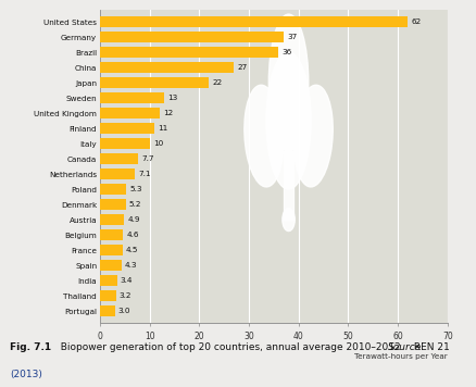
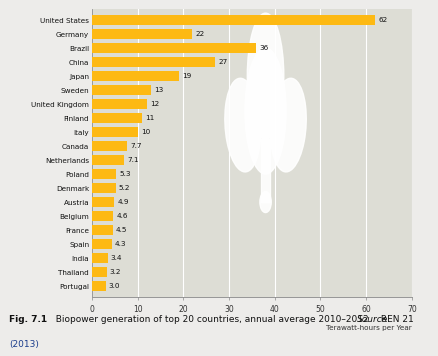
Germany: 37 -> 22
Japan: 22 -> 19
